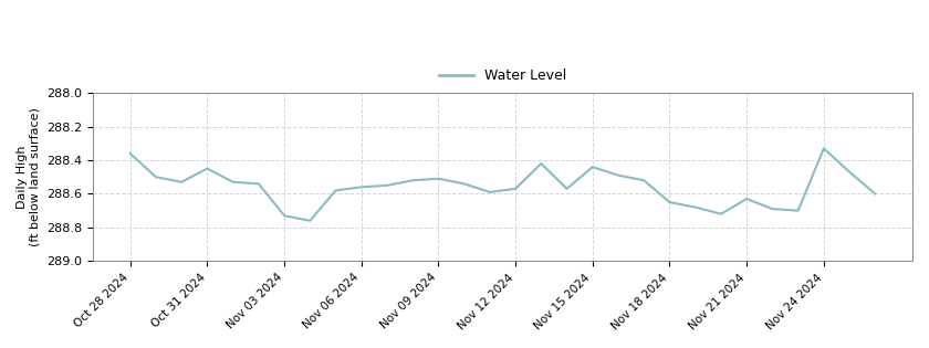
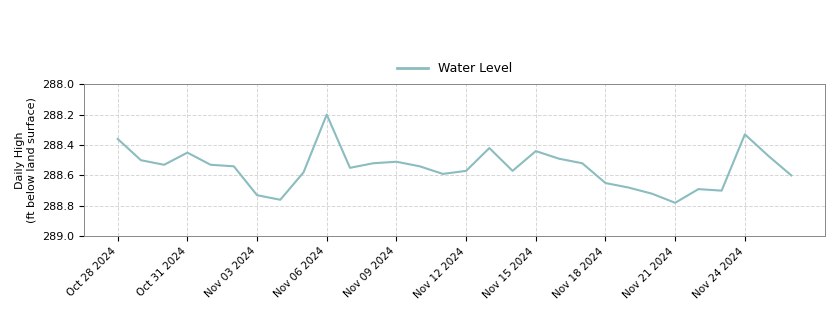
Nov 06 2024: 288.56 -> 288.20
Nov 21 2024: 288.63 -> 288.78
